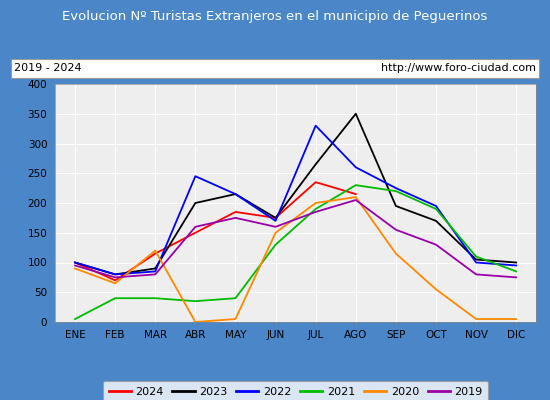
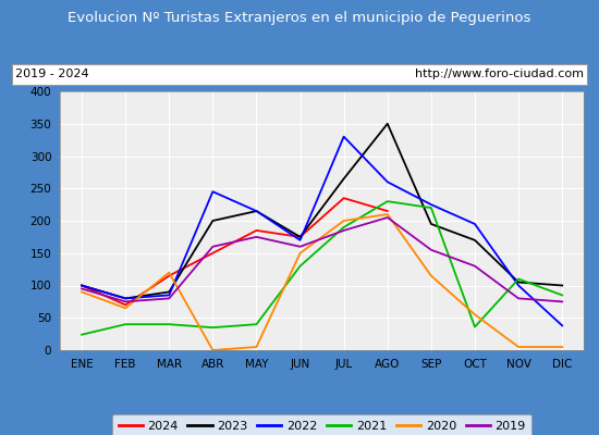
2021/ENE: 5 -> 24
2021/OCT: 190 -> 36
2022/DIC: 95 -> 38
